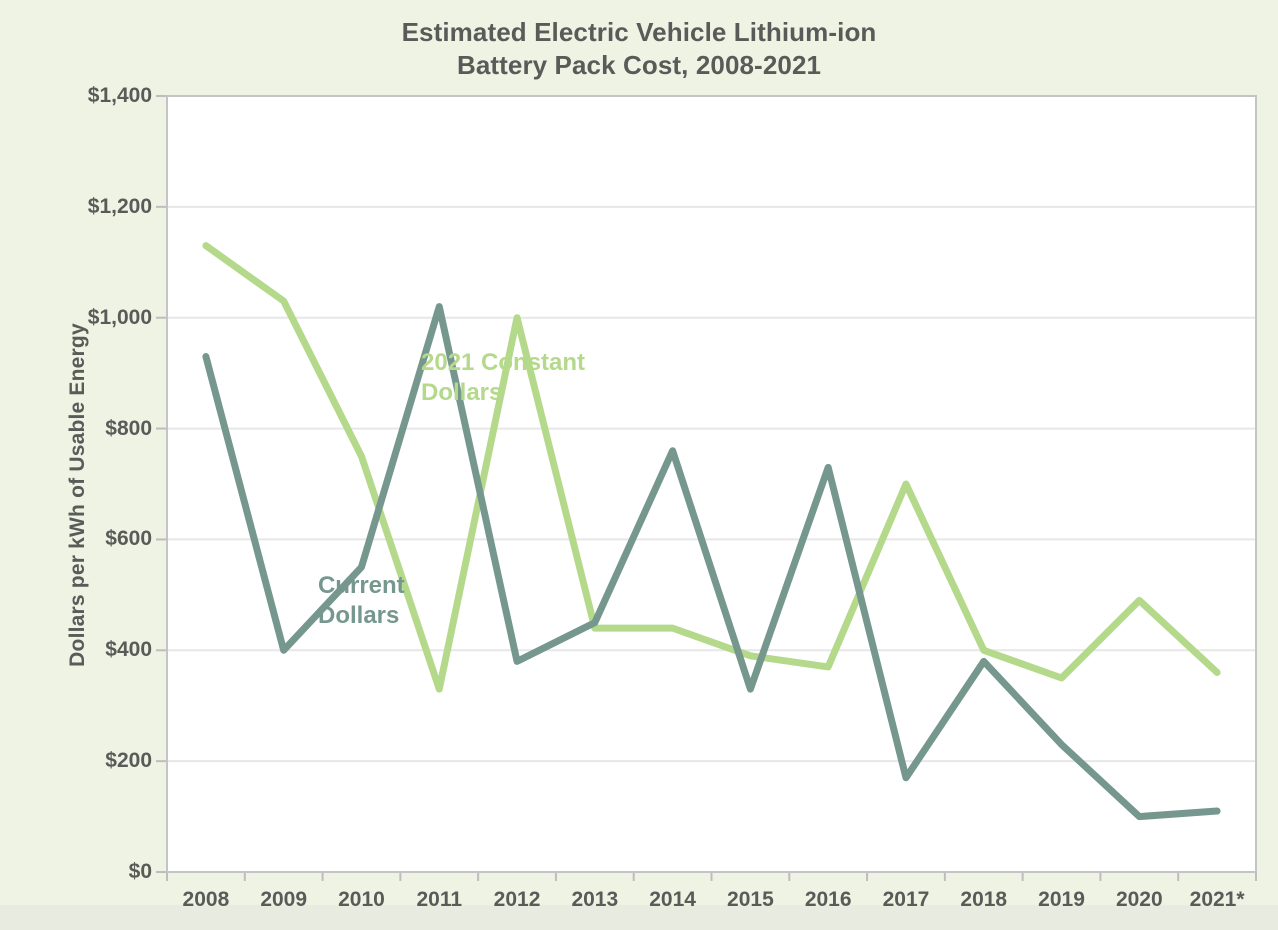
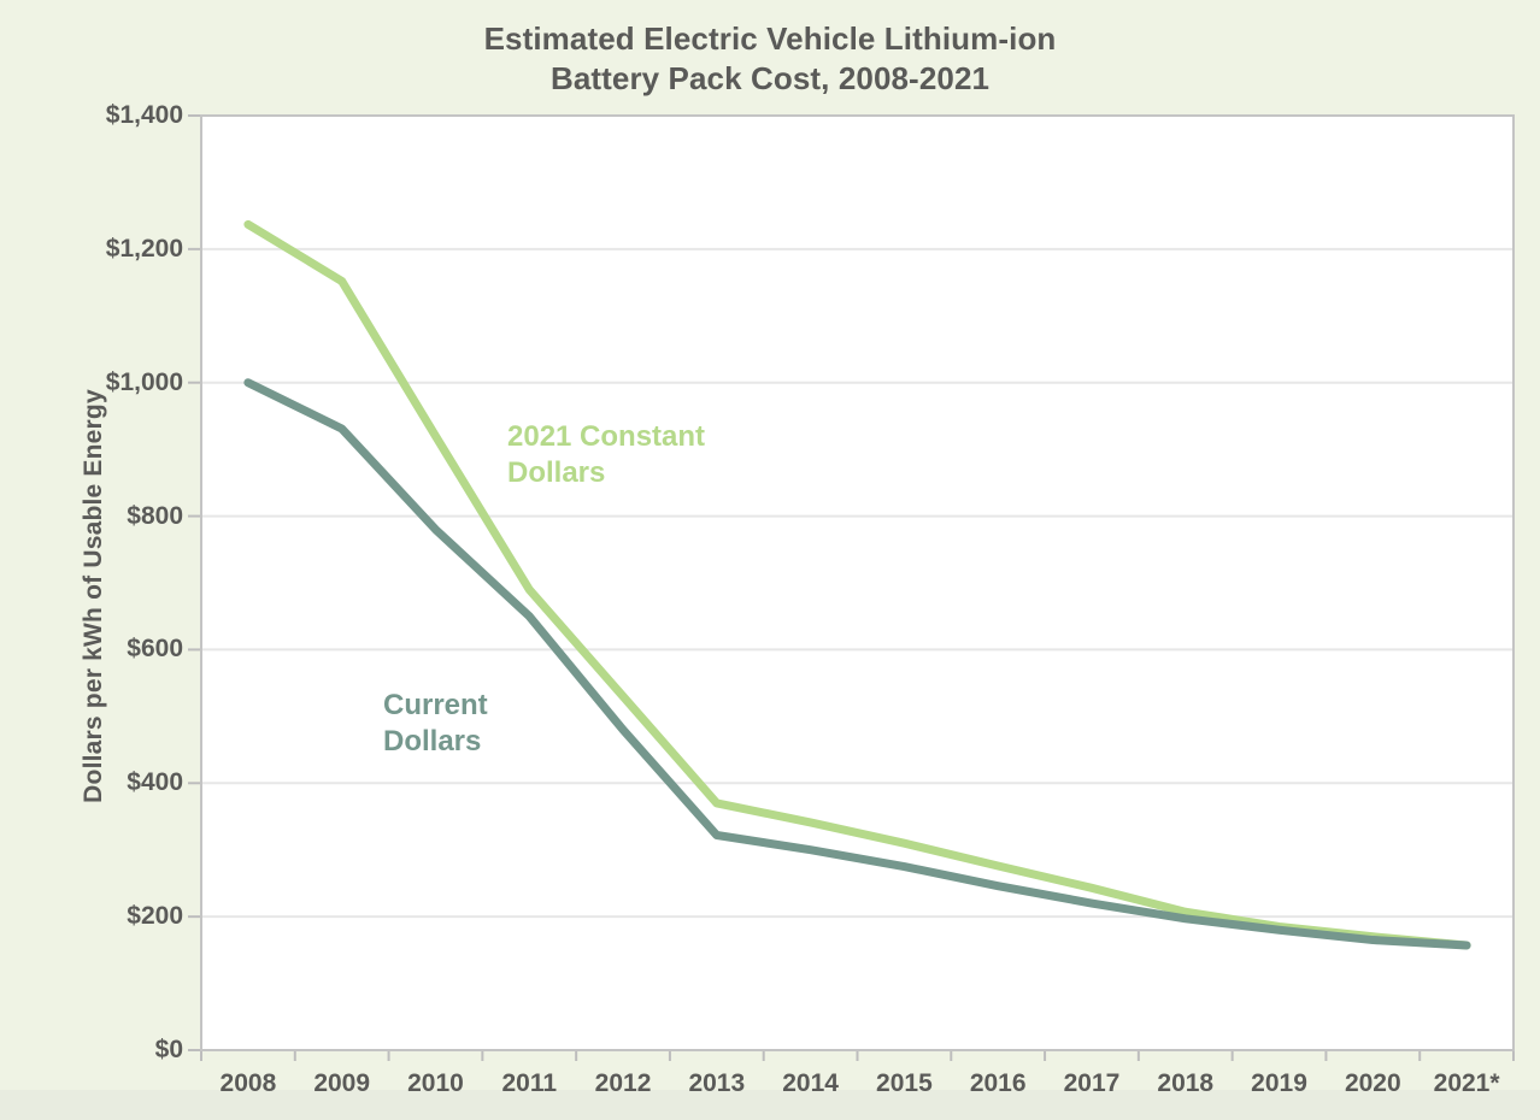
2021 Constant Dollars/2008: $1130 -> $1240
Current Dollars/2008: $930 -> $1000
2021 Constant Dollars/2009: $1030 -> $1150
Current Dollars/2009: $400 -> $930
2021 Constant Dollars/2010: $750 -> $920
Current Dollars/2010: $550 -> $780
2021 Constant Dollars/2011: $330 -> $690
Current Dollars/2011: $1020 -> $650
2021 Constant Dollars/2012: $1000 -> $530
Current Dollars/2012: $380 -> $480
2021 Constant Dollars/2013: $440 -> $370
Current Dollars/2013: $450 -> $320
2021 Constant Dollars/2014: $440 -> $340
Current Dollars/2014: $760 -> $300
2021 Constant Dollars/2015: $390 -> $310
Current Dollars/2015: $330 -> $280
2021 Constant Dollars/2016: $370 -> $280
Current Dollars/2016: $730 -> $250
2021 Constant Dollars/2017: $700 -> $240
Current Dollars/2017: $170 -> $220
2021 Constant Dollars/2018: $400 -> $210
Current Dollars/2018: $380 -> $200
2021 Constant Dollars/2019: $350 -> $180
Current Dollars/2019: $230 -> $180
2021 Constant Dollars/2020: $490 -> $170
Current Dollars/2020: $100 -> $160
2021 Constant Dollars/2021*: $360 -> $160
Current Dollars/2021*: $110 -> $160
